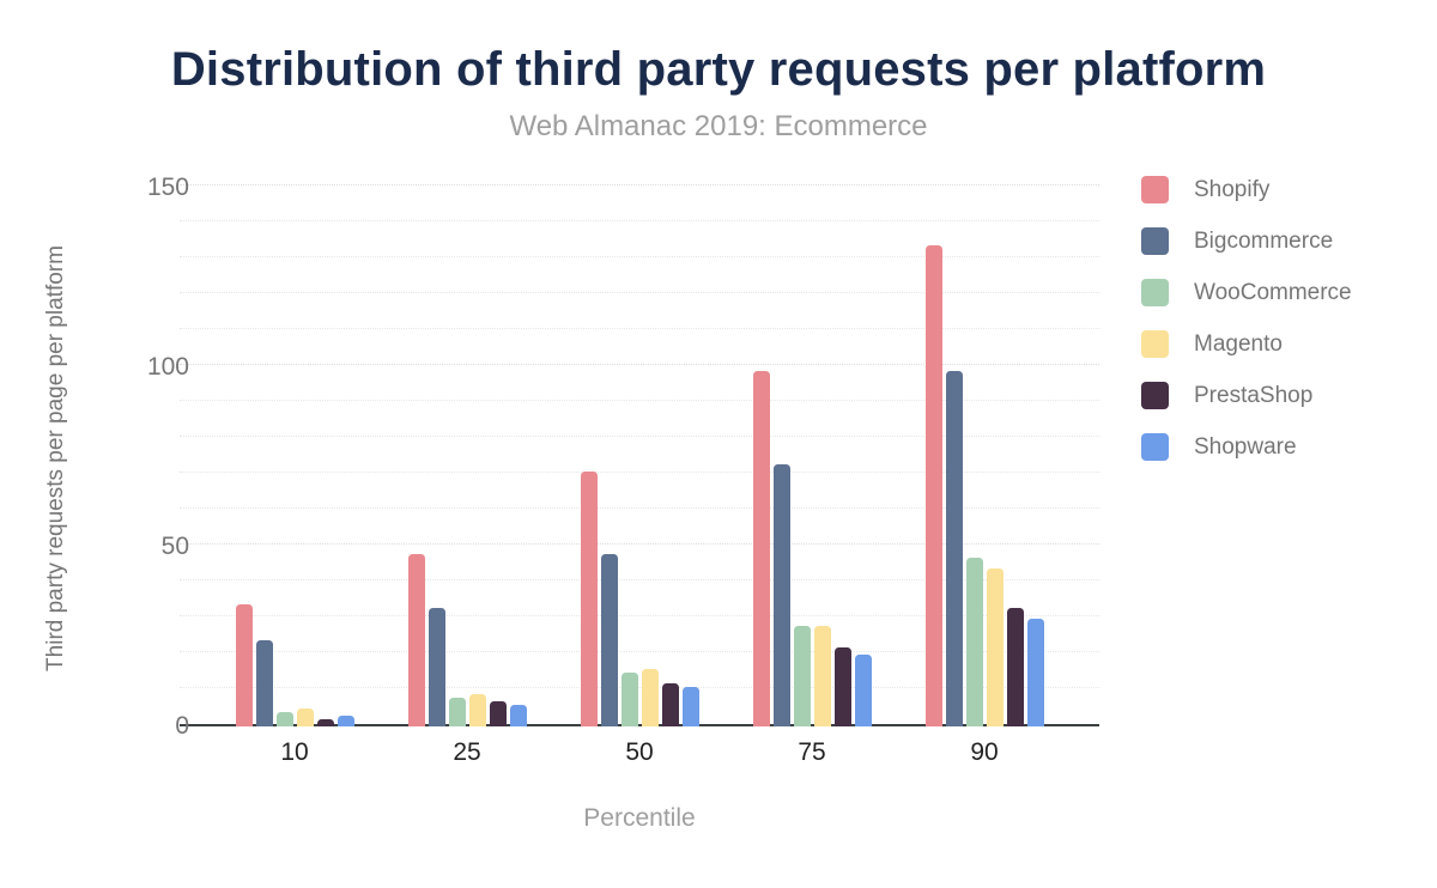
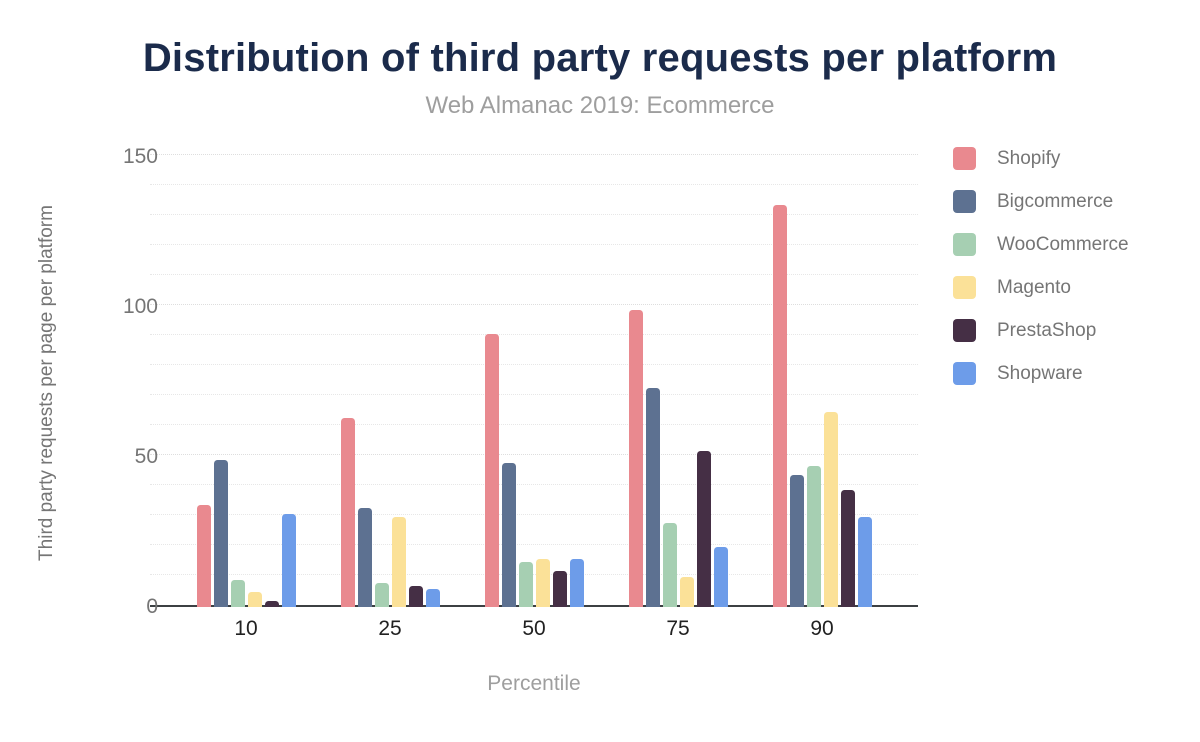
Bigcommerce/10: 24 -> 49
WooCommerce/10: 4 -> 9
Shopware/10: 3 -> 31
Shopify/25: 48 -> 63
Magento/25: 9 -> 30
Shopify/50: 71 -> 91
Shopware/50: 11 -> 16
Magento/75: 28 -> 10
PrestaShop/75: 22 -> 52
Bigcommerce/90: 99 -> 44
Magento/90: 44 -> 65
PrestaShop/90: 33 -> 39
